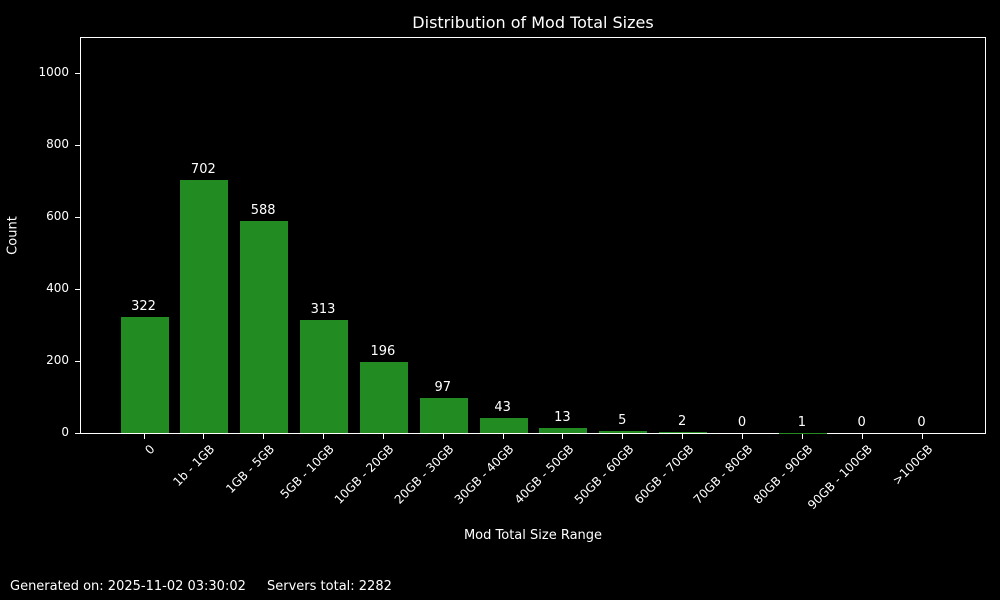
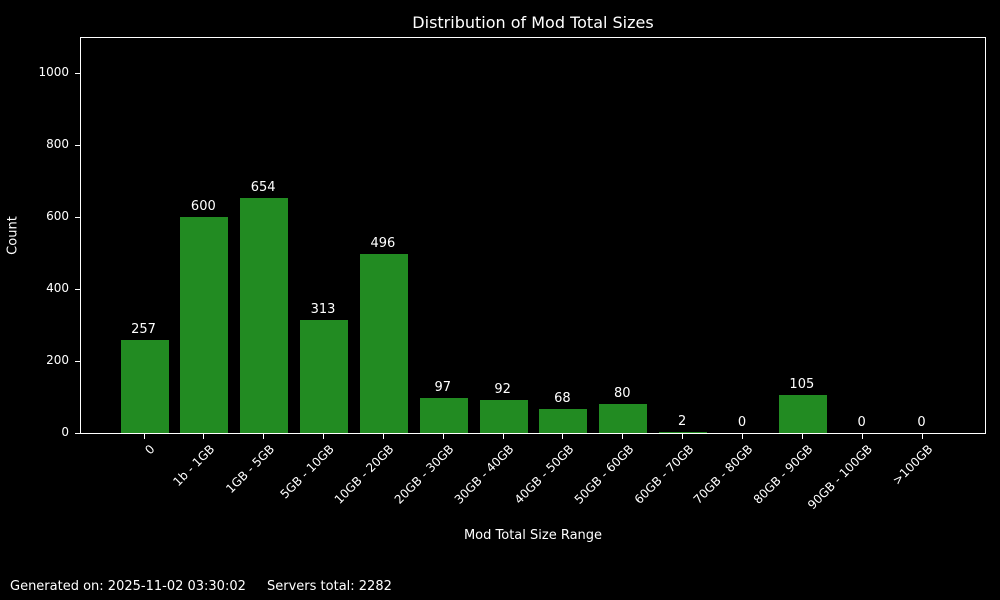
0: 322 -> 257
1b - 1GB: 702 -> 600
1GB - 5GB: 588 -> 654
10GB - 20GB: 196 -> 496
30GB - 40GB: 43 -> 92
40GB - 50GB: 13 -> 68
50GB - 60GB: 5 -> 80
80GB - 90GB: 1 -> 105
